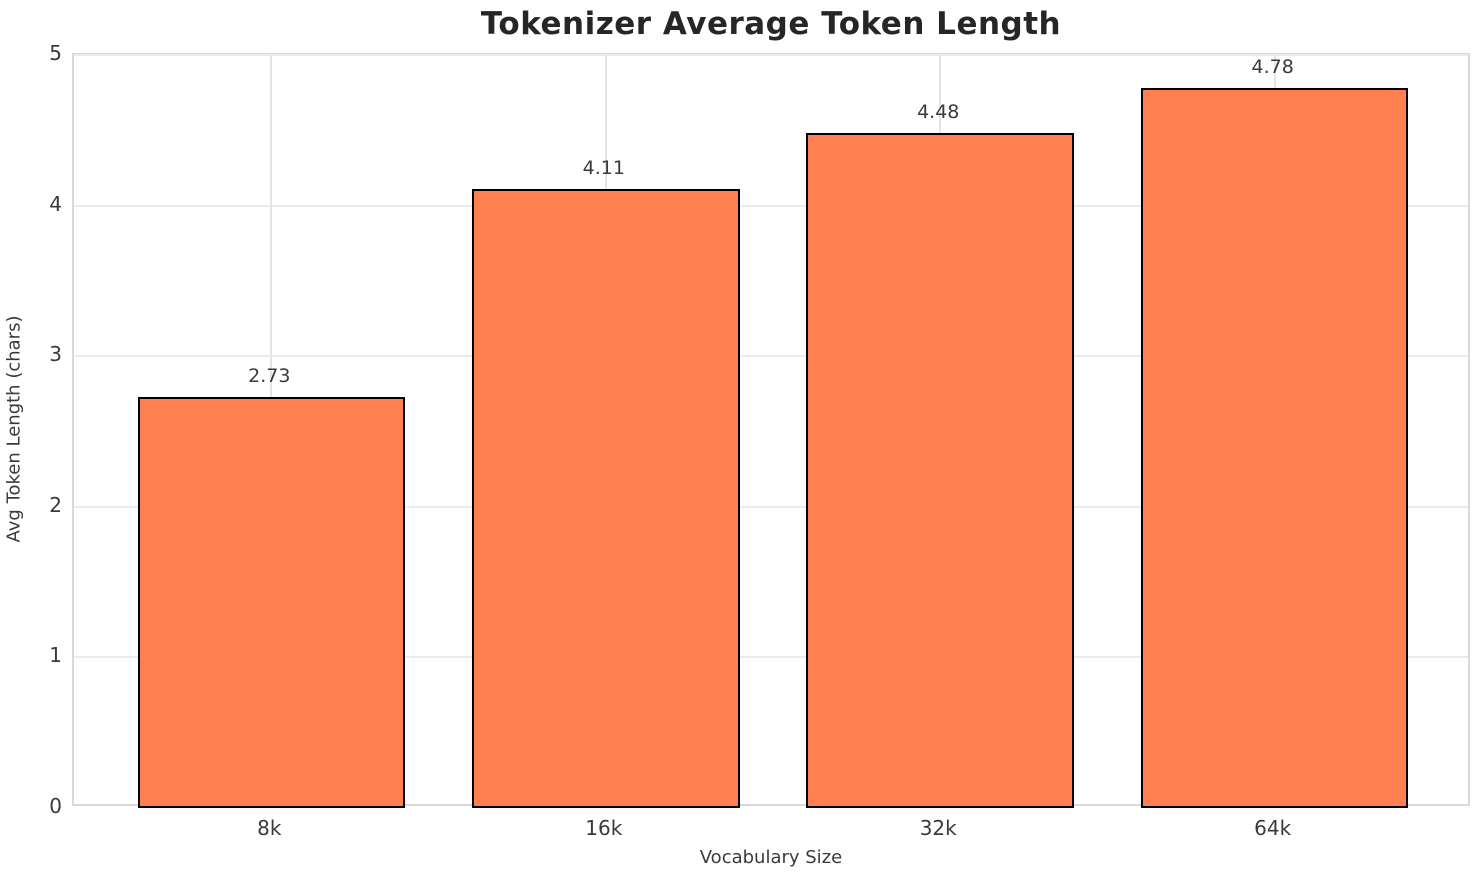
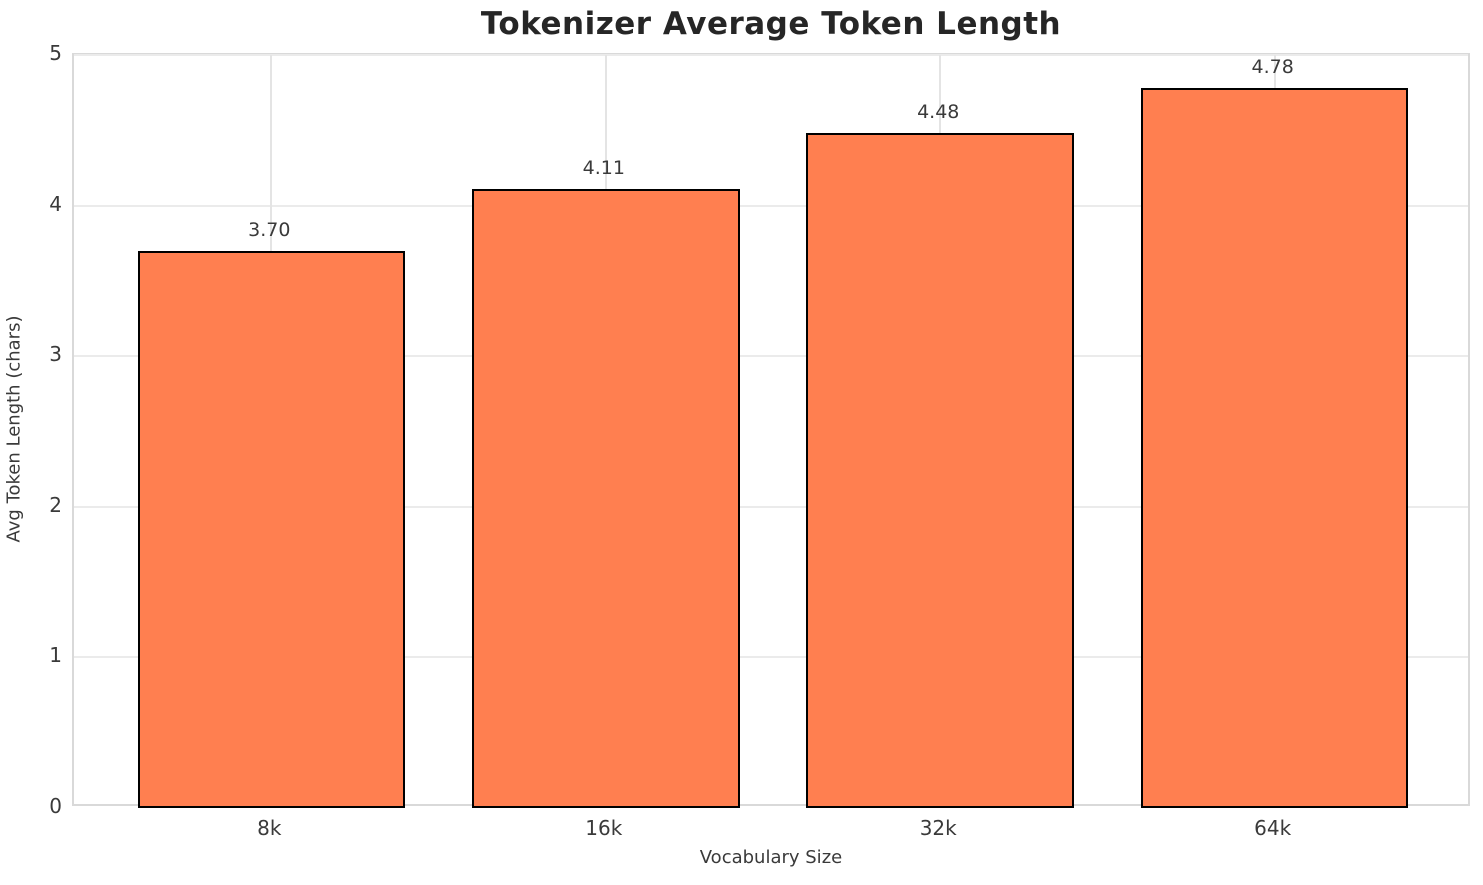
8k: 2.73 -> 3.70
